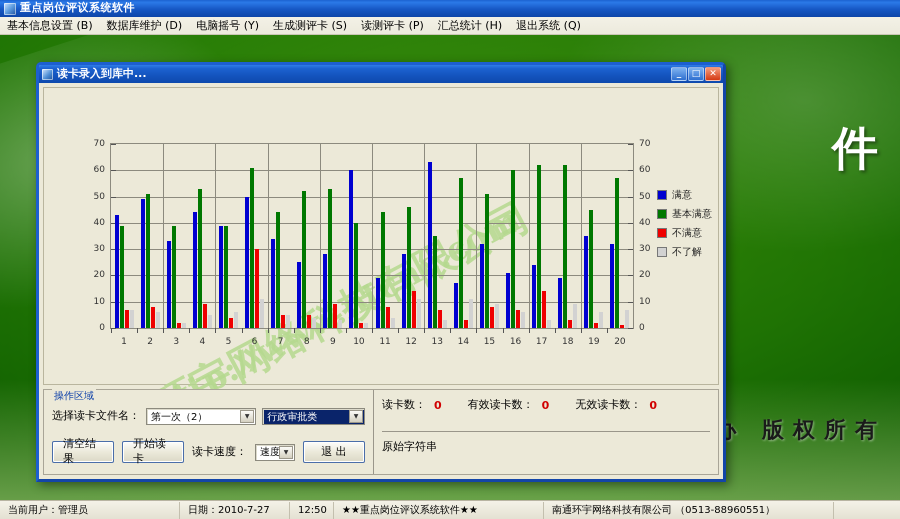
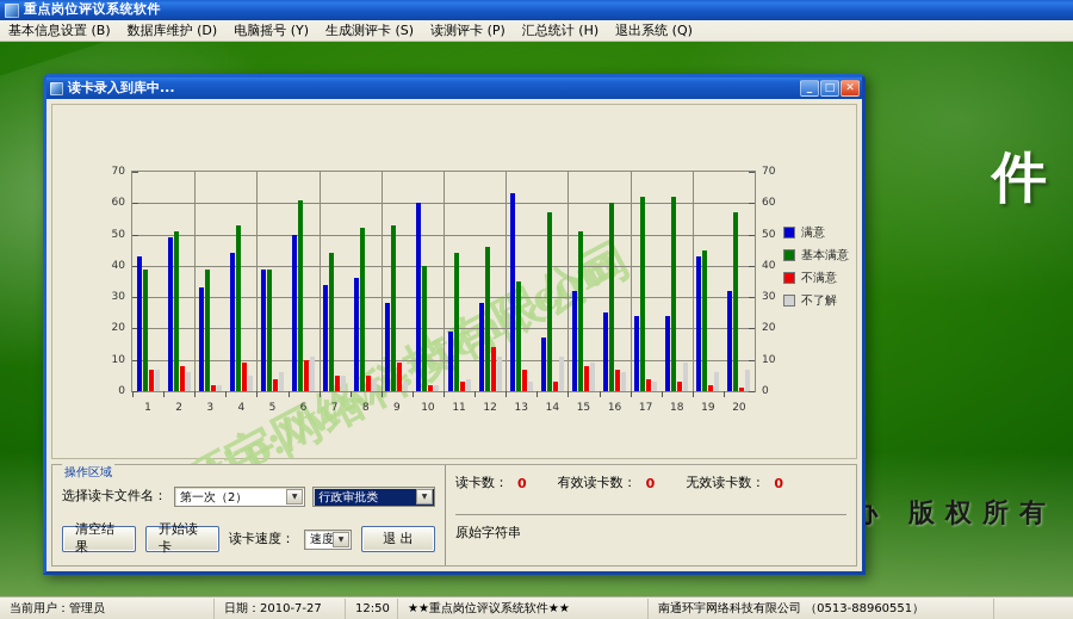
不满意/6: 30 -> 10
满意/8: 25 -> 36
不满意/11: 8 -> 3
满意/16: 21 -> 25
不满意/17: 14 -> 4
满意/18: 19 -> 24
满意/19: 35 -> 43
